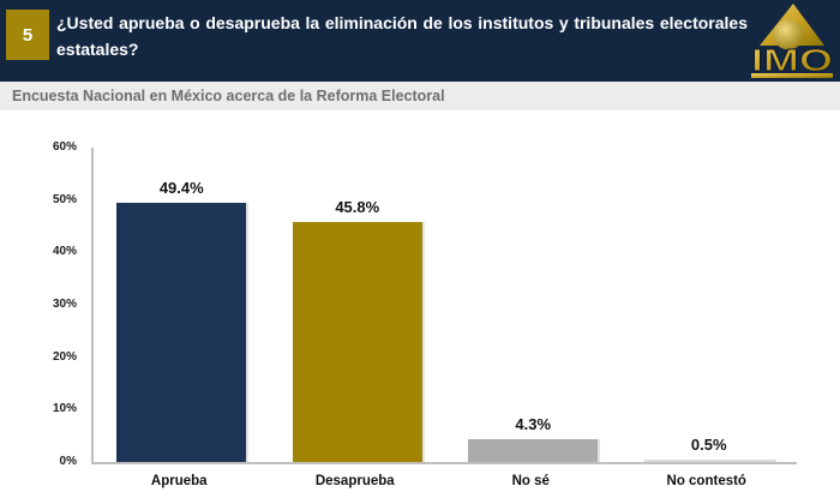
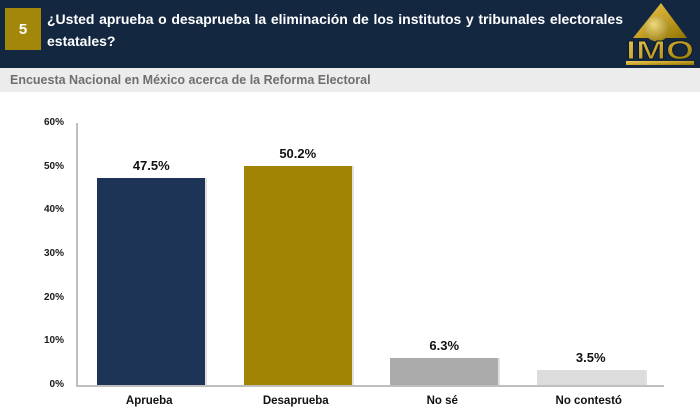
Aprueba: 49.4% -> 47.5%
Desaprueba: 45.8% -> 50.2%
No sé: 4.3% -> 6.3%
No contestó: 0.5% -> 3.5%
